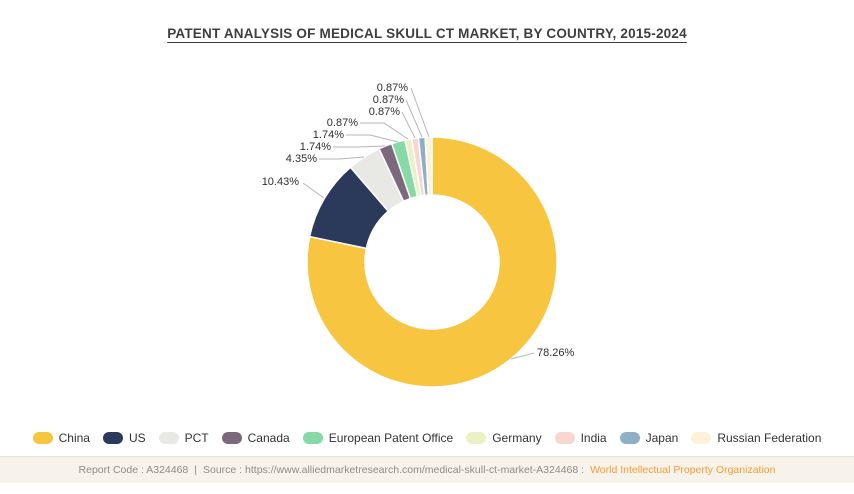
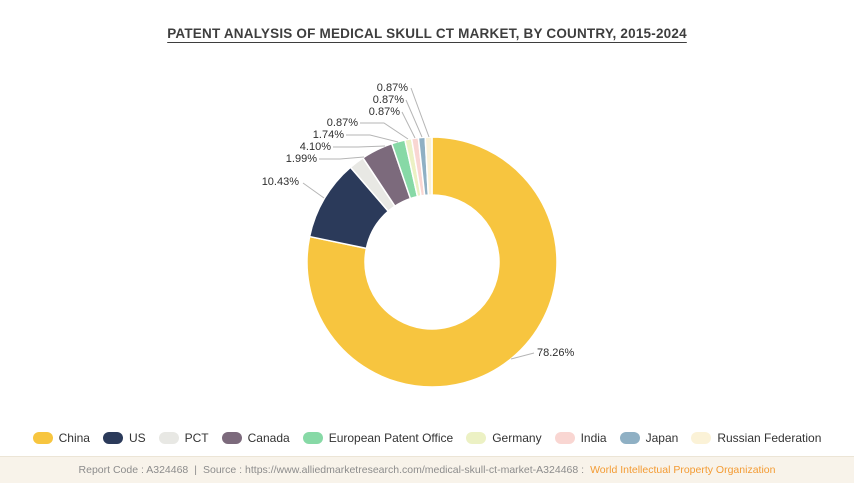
PCT: 4.35% -> 1.99%
Canada: 1.74% -> 4.10%
